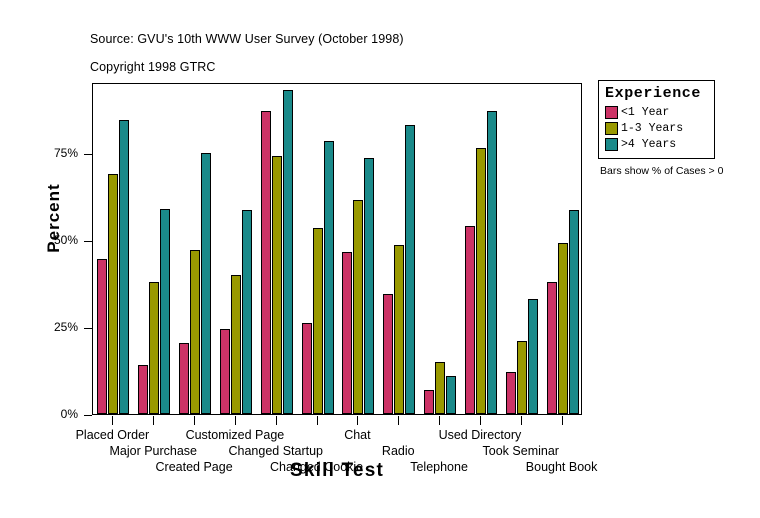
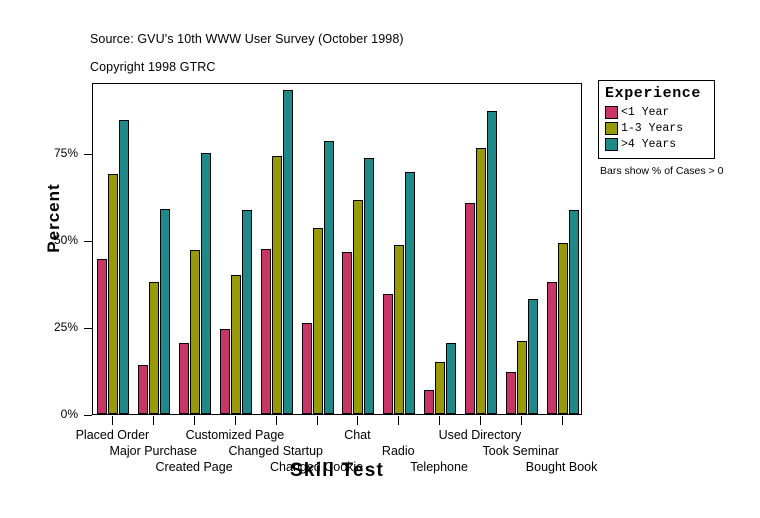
<1 Year/Changed Startup: 87% -> 48%
>4 Years/Radio: 83% -> 70%
>4 Years/Telephone: 11% -> 20%
<1 Year/Used Directory: 54% -> 60%
